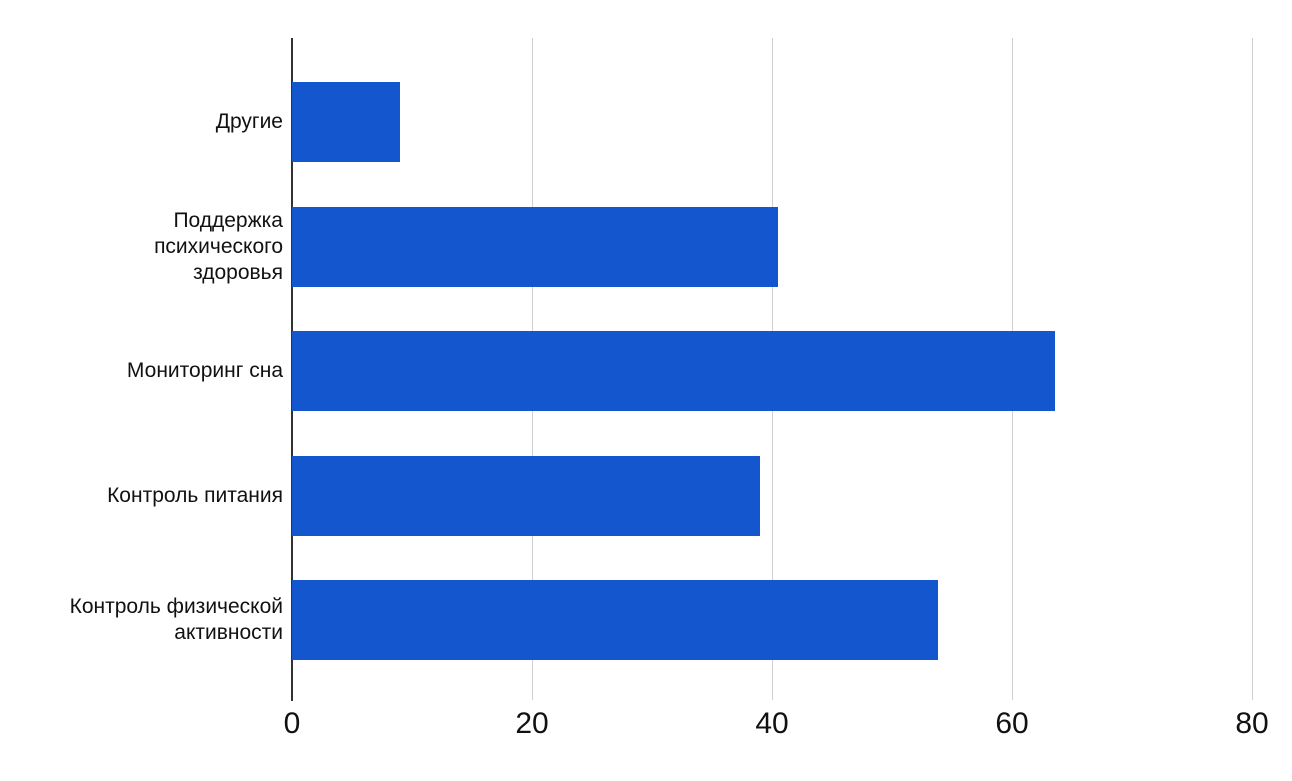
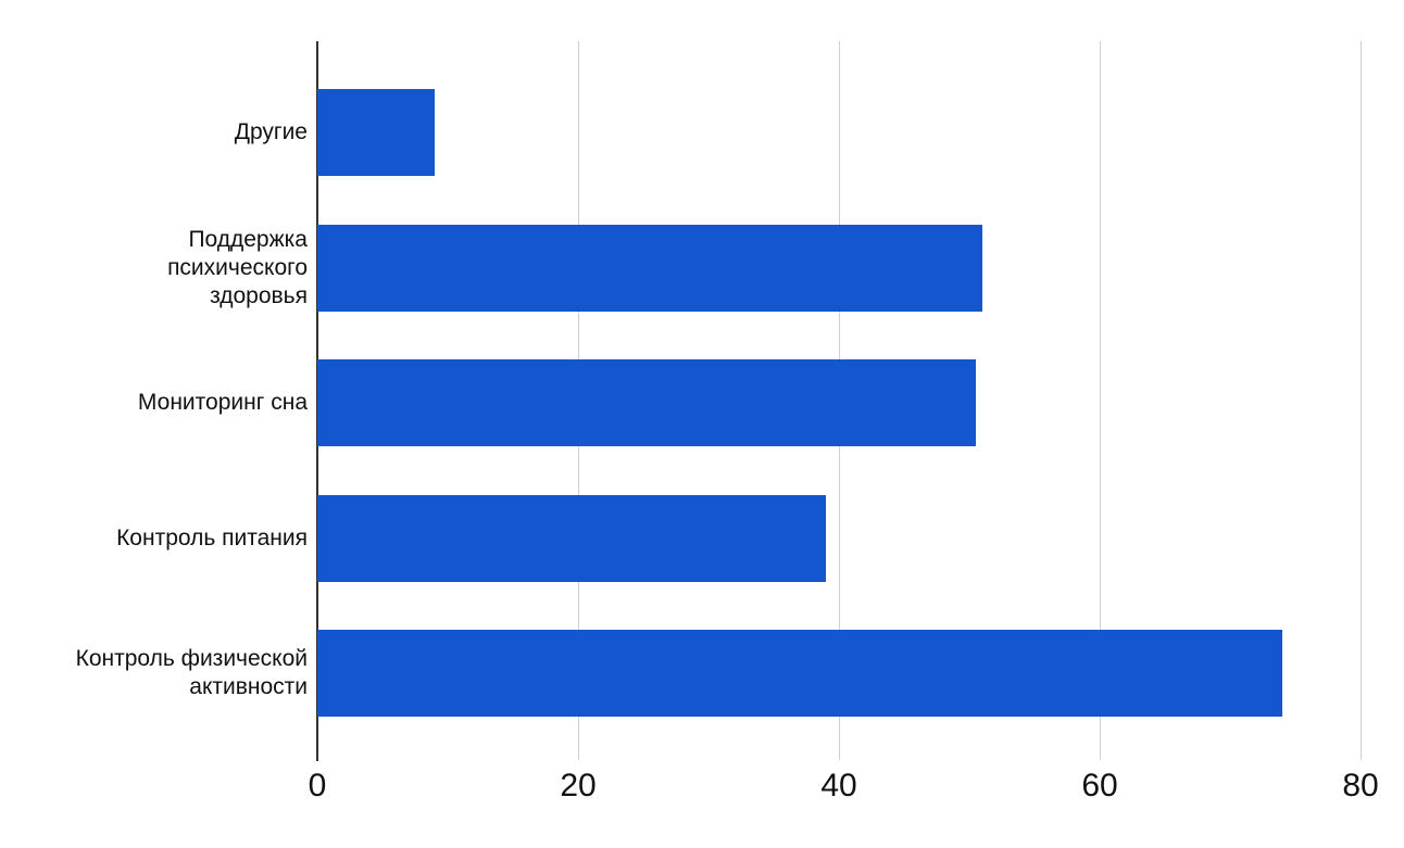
Поддержка психического здоровья: 40.5 -> 51.0
Мониторинг сна: 63.6 -> 50.5
Контроль физической активности: 53.8 -> 74.0
